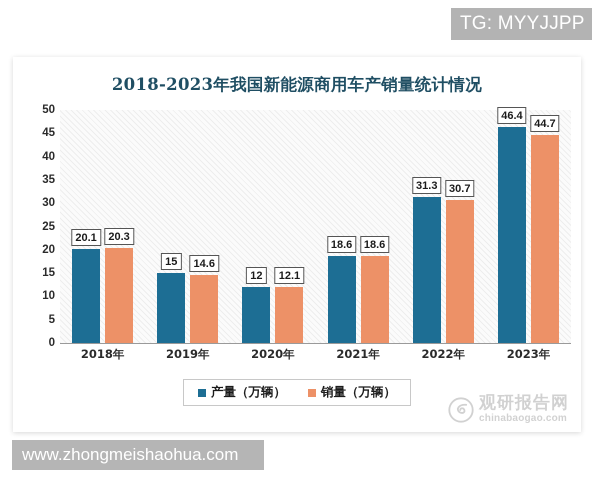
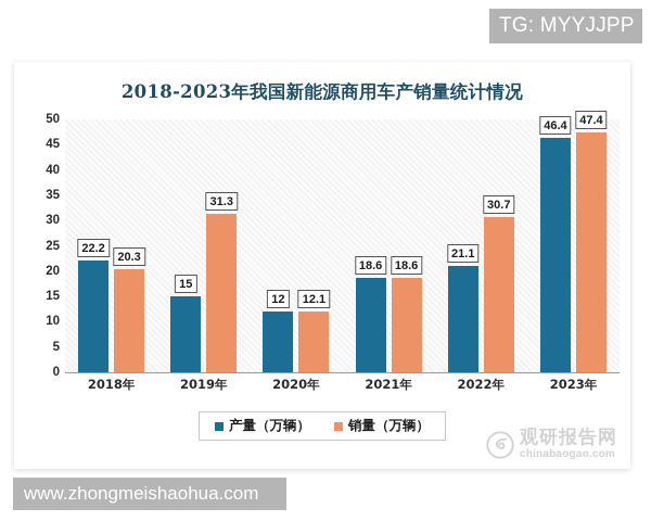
产量（万辆）/2018年: 20.1 -> 22.2
销量（万辆）/2019年: 14.6 -> 31.3
产量（万辆）/2022年: 31.3 -> 21.1
销量（万辆）/2023年: 44.7 -> 47.4
